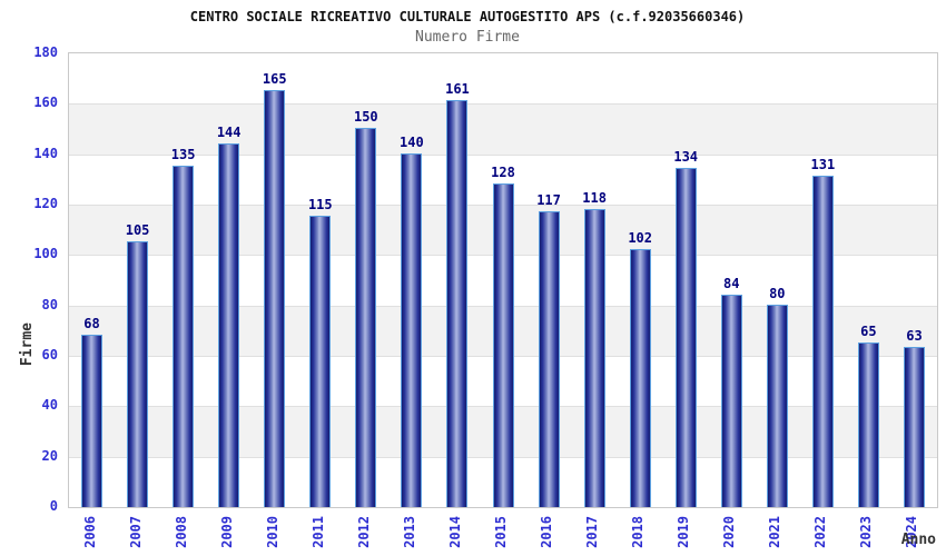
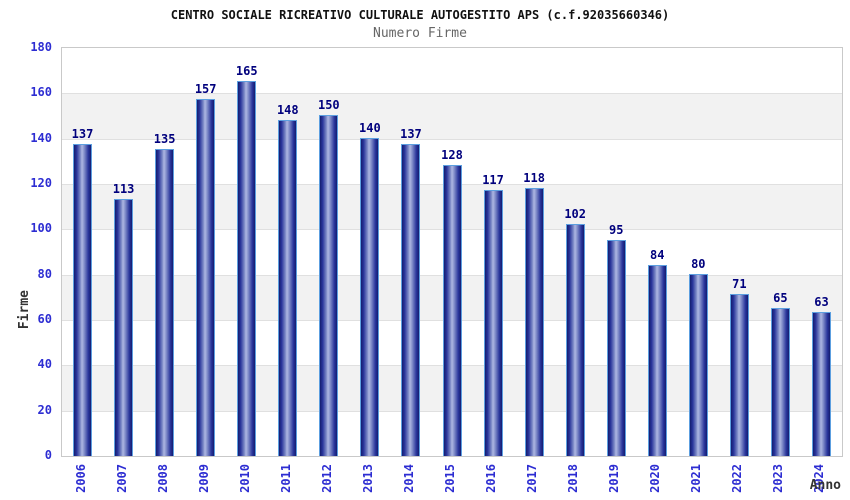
2006: 68 -> 137
2007: 105 -> 113
2009: 144 -> 157
2011: 115 -> 148
2014: 161 -> 137
2019: 134 -> 95
2022: 131 -> 71
